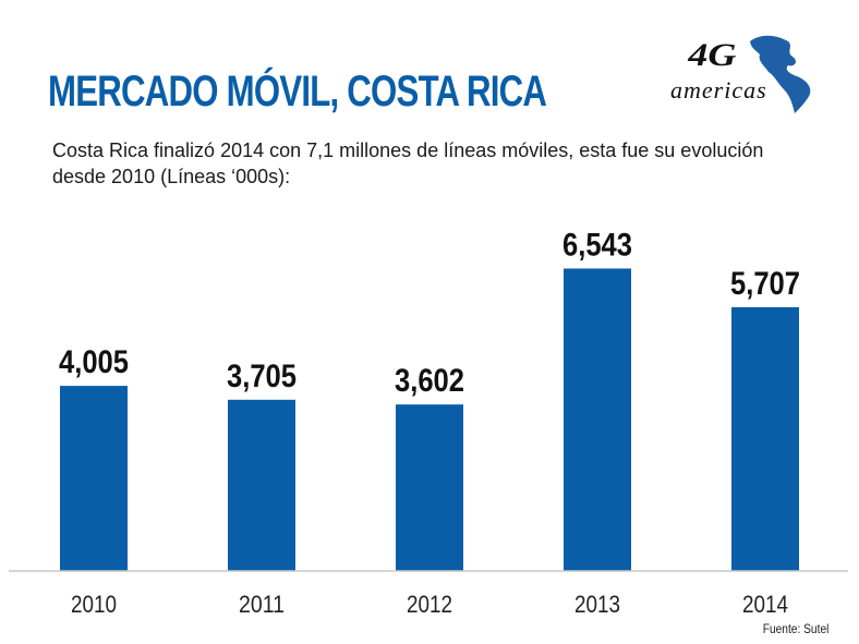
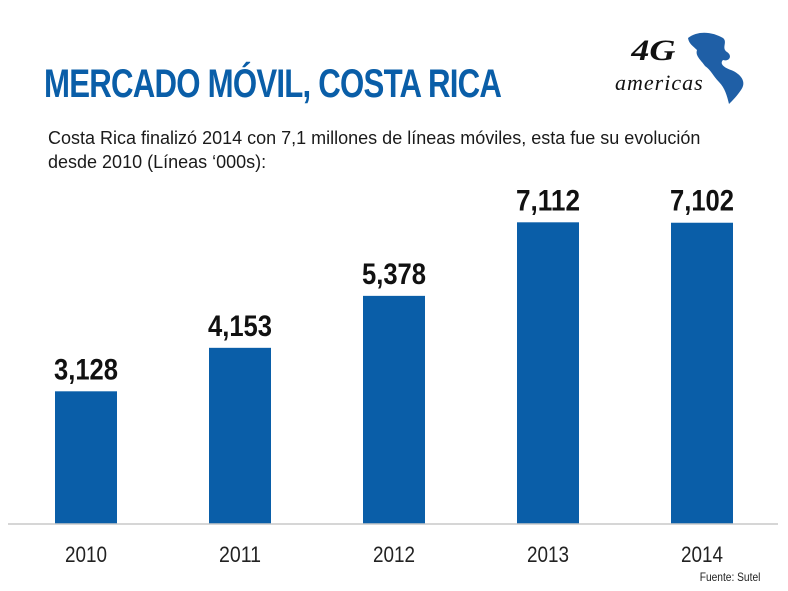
2010: 4,005 -> 3,128
2011: 3,705 -> 4,153
2012: 3,602 -> 5,378
2013: 6,543 -> 7,112
2014: 5,707 -> 7,102
